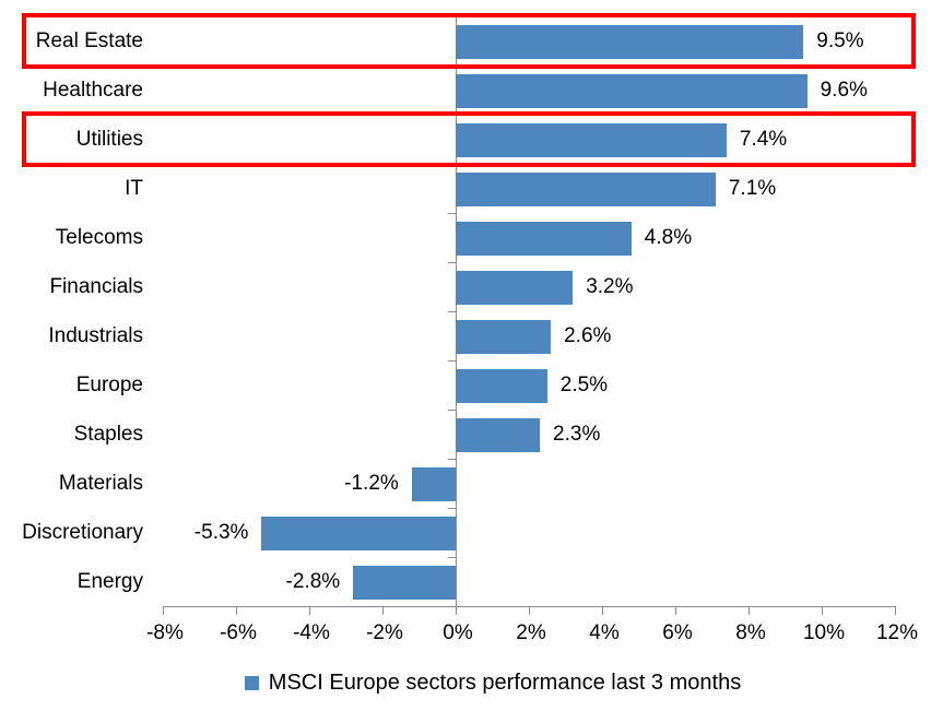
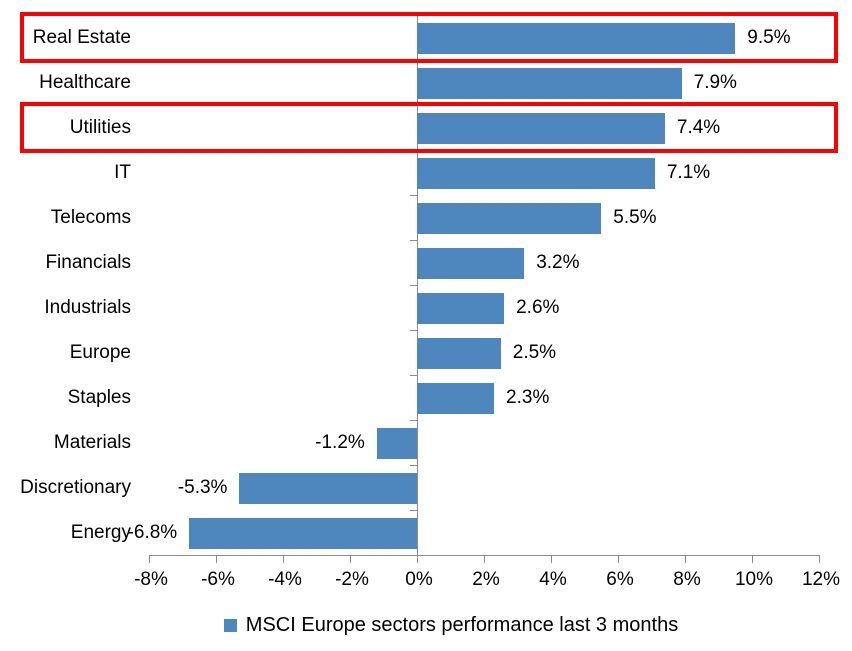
Healthcare: 9.6% -> 7.9%
Telecoms: 4.8% -> 5.5%
Energy: -2.8% -> -6.8%
